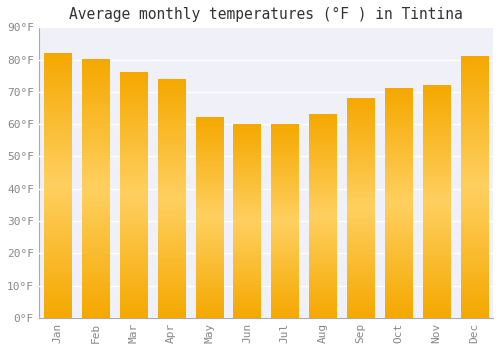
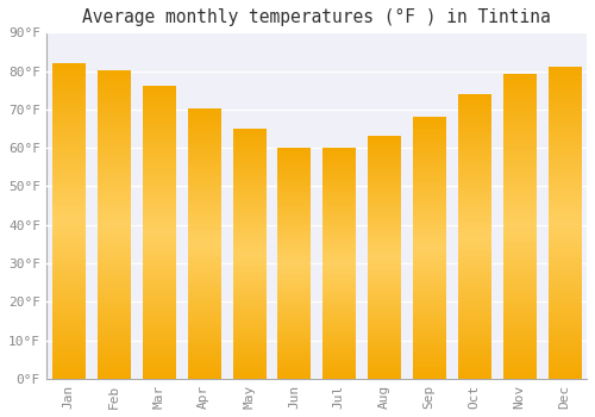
Apr: 74°F -> 70°F
May: 62°F -> 65°F
Oct: 71°F -> 74°F
Nov: 72°F -> 79°F
